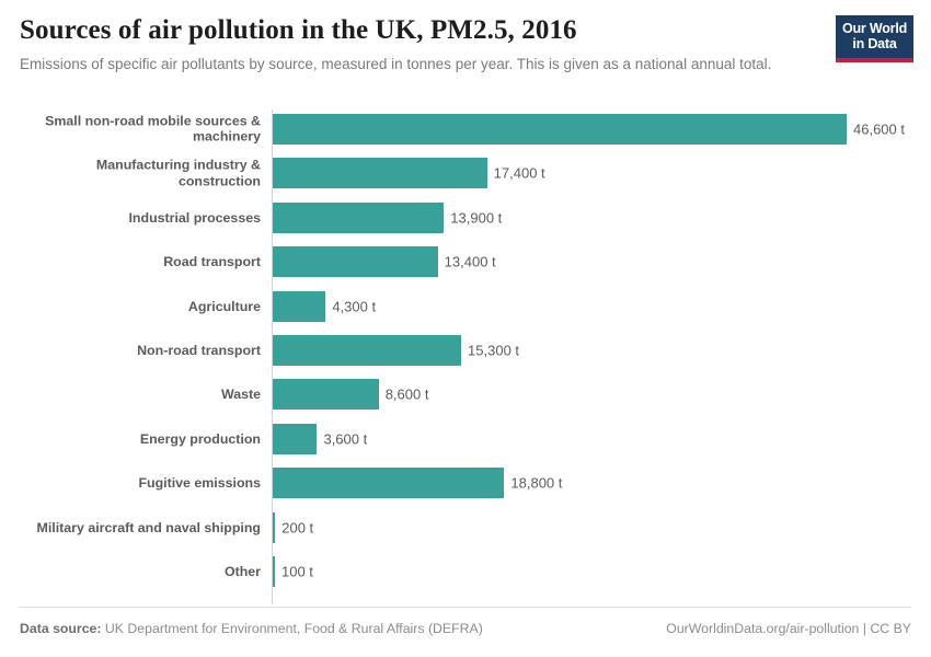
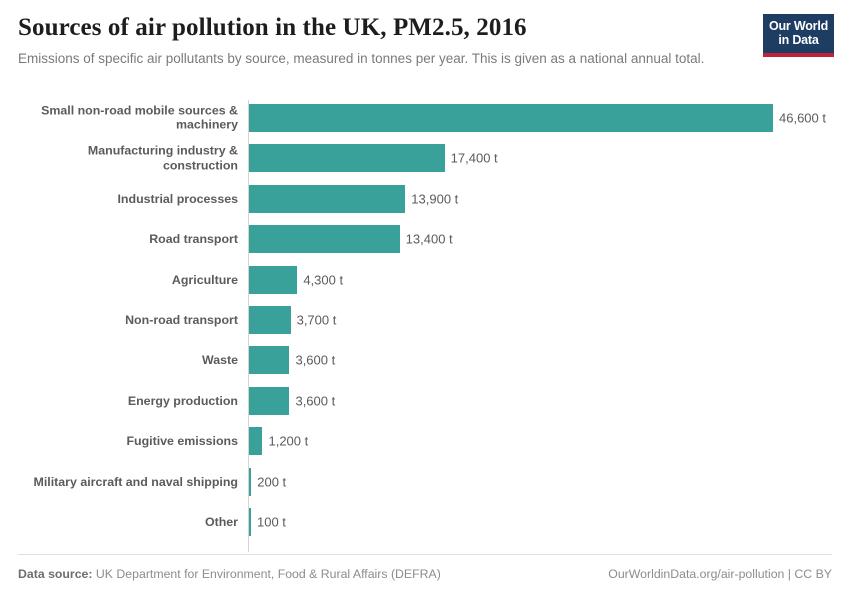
Non-road transport: 15,300 -> 3,700
Waste: 8,600 -> 3,600
Fugitive emissions: 18,800 -> 1,200
